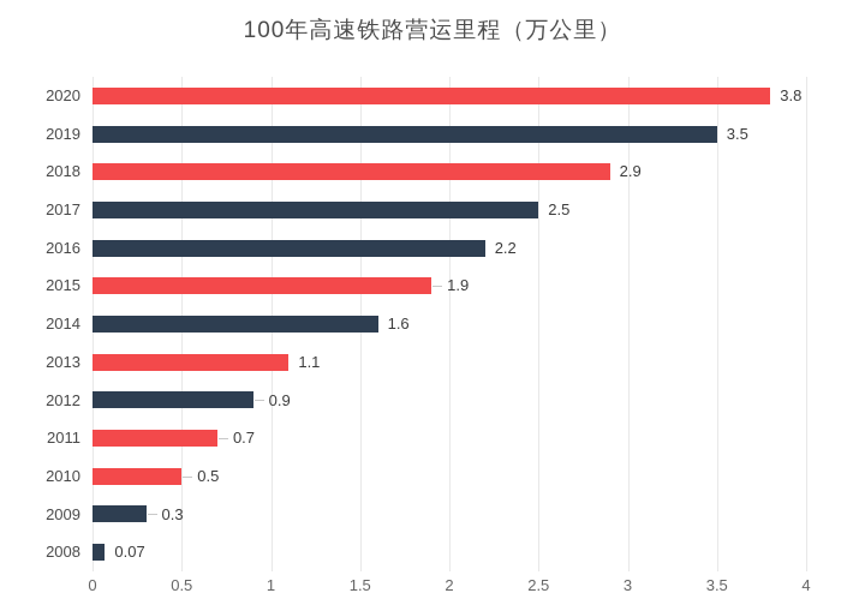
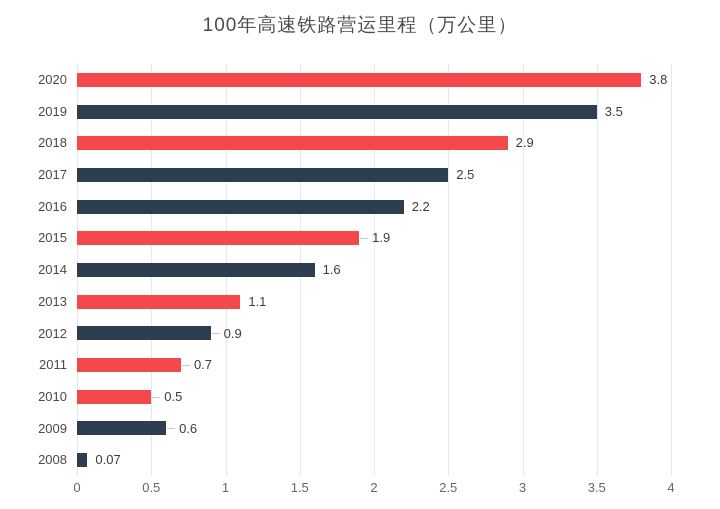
2009: 0.3 -> 0.6
